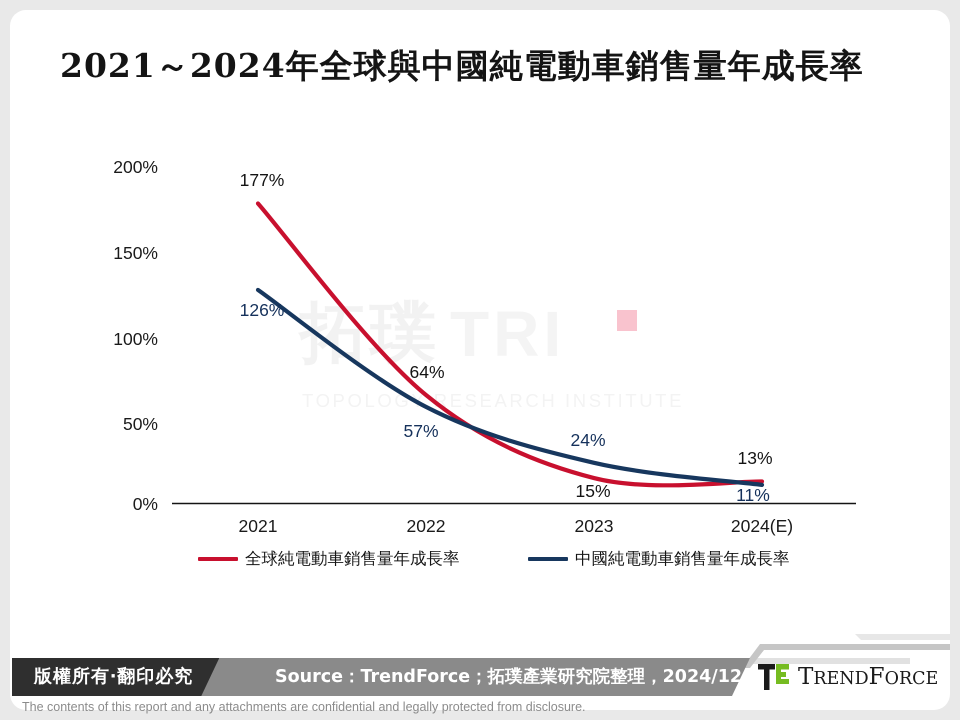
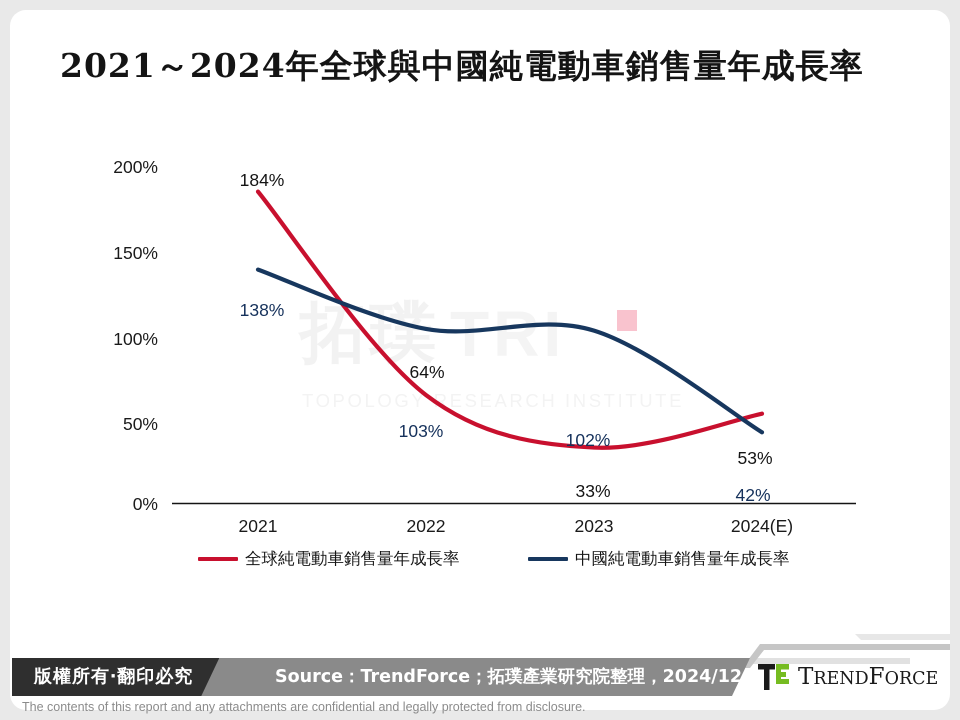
全球純電動車銷售量年成長率/2021: 177% -> 184%
中國純電動車銷售量年成長率/2021: 126% -> 138%
中國純電動車銷售量年成長率/2022: 57% -> 103%
全球純電動車銷售量年成長率/2023: 15% -> 33%
中國純電動車銷售量年成長率/2023: 24% -> 102%
全球純電動車銷售量年成長率/2024(E): 13% -> 53%
中國純電動車銷售量年成長率/2024(E): 11% -> 42%
